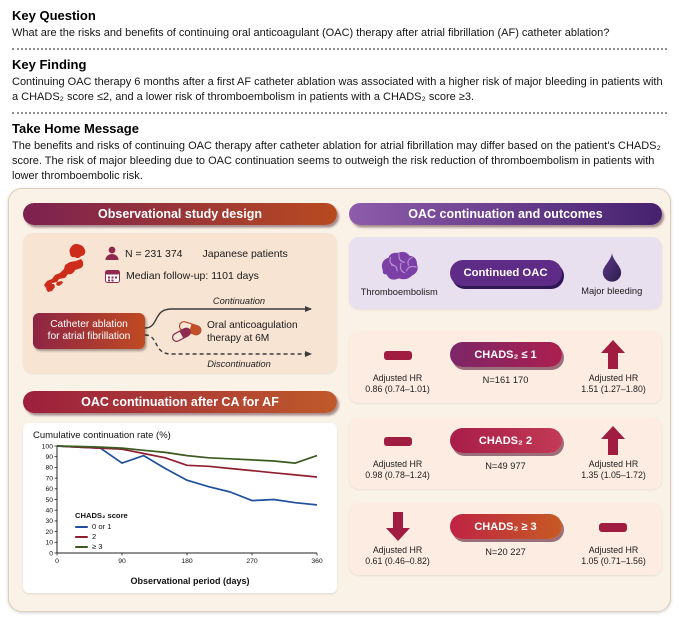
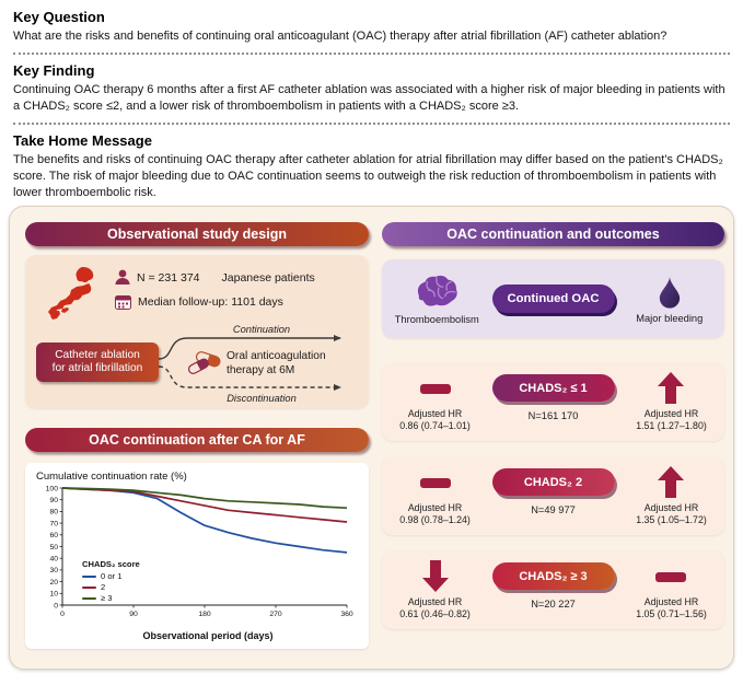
0 or 1/90: 84 -> 96
2/180: 82 -> 85
0 or 1/270: 49 -> 53
≥ 3/360: 91 -> 83
